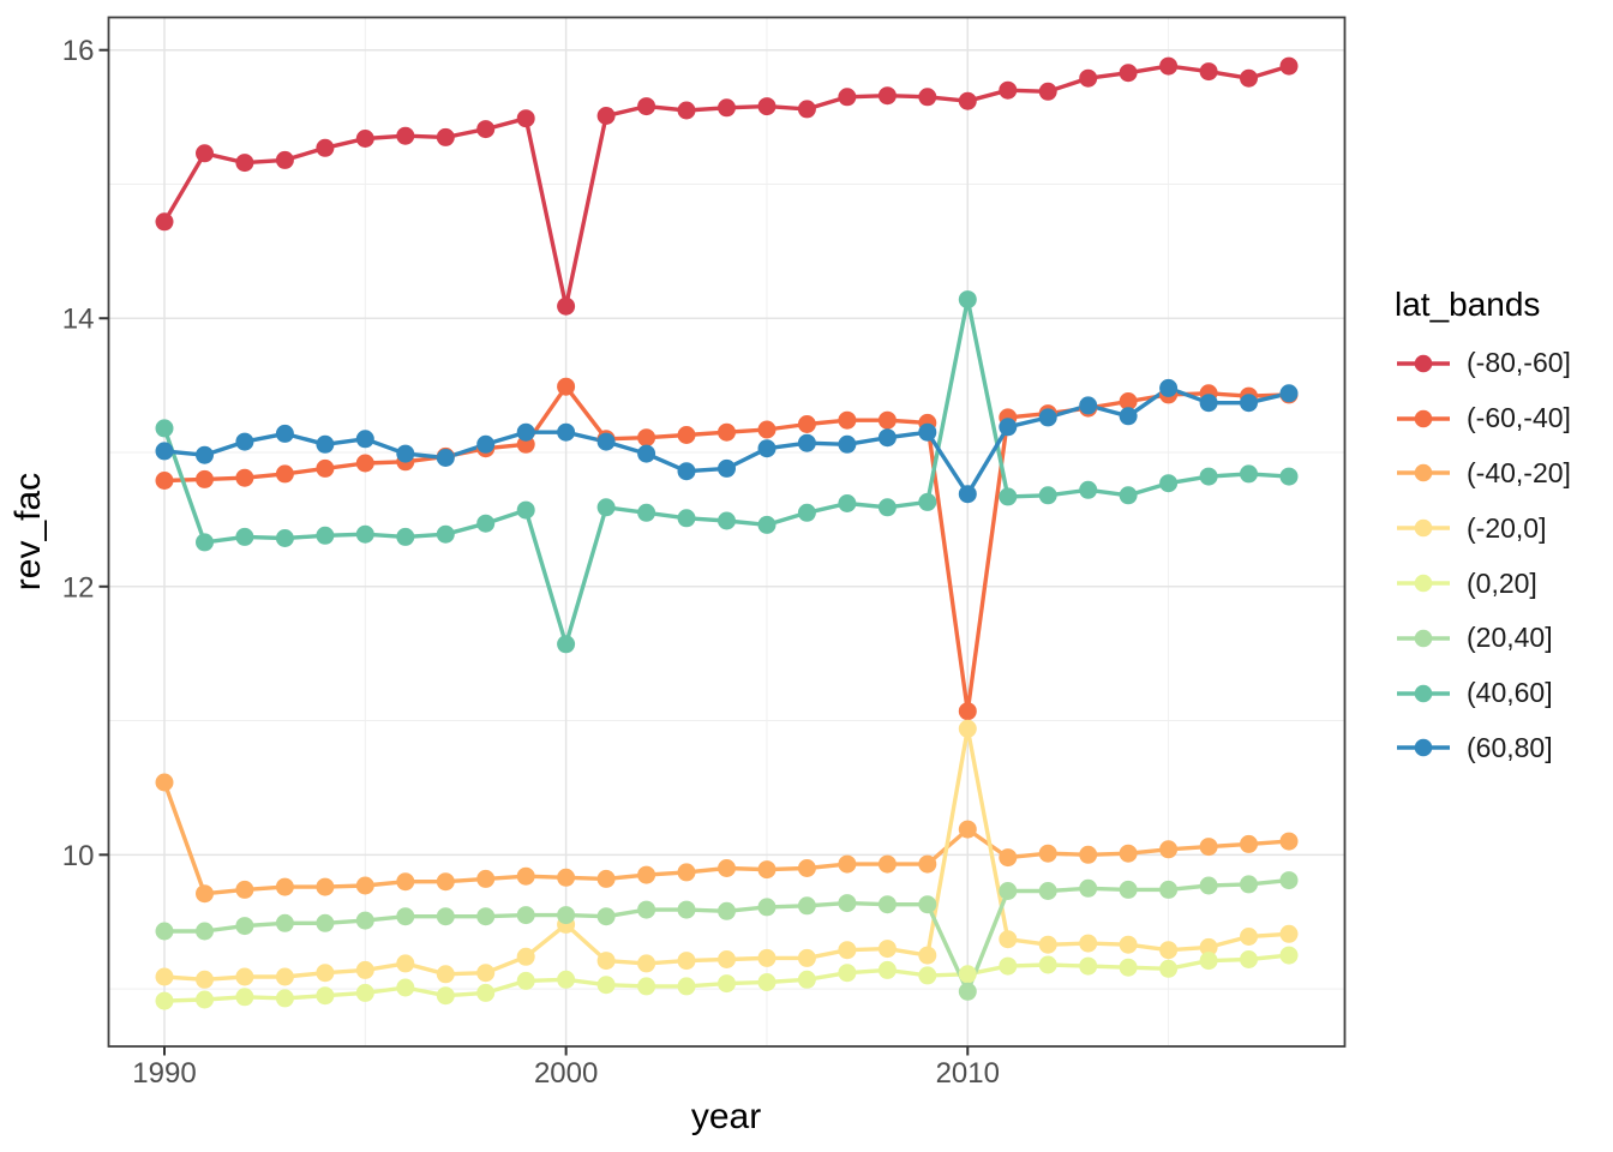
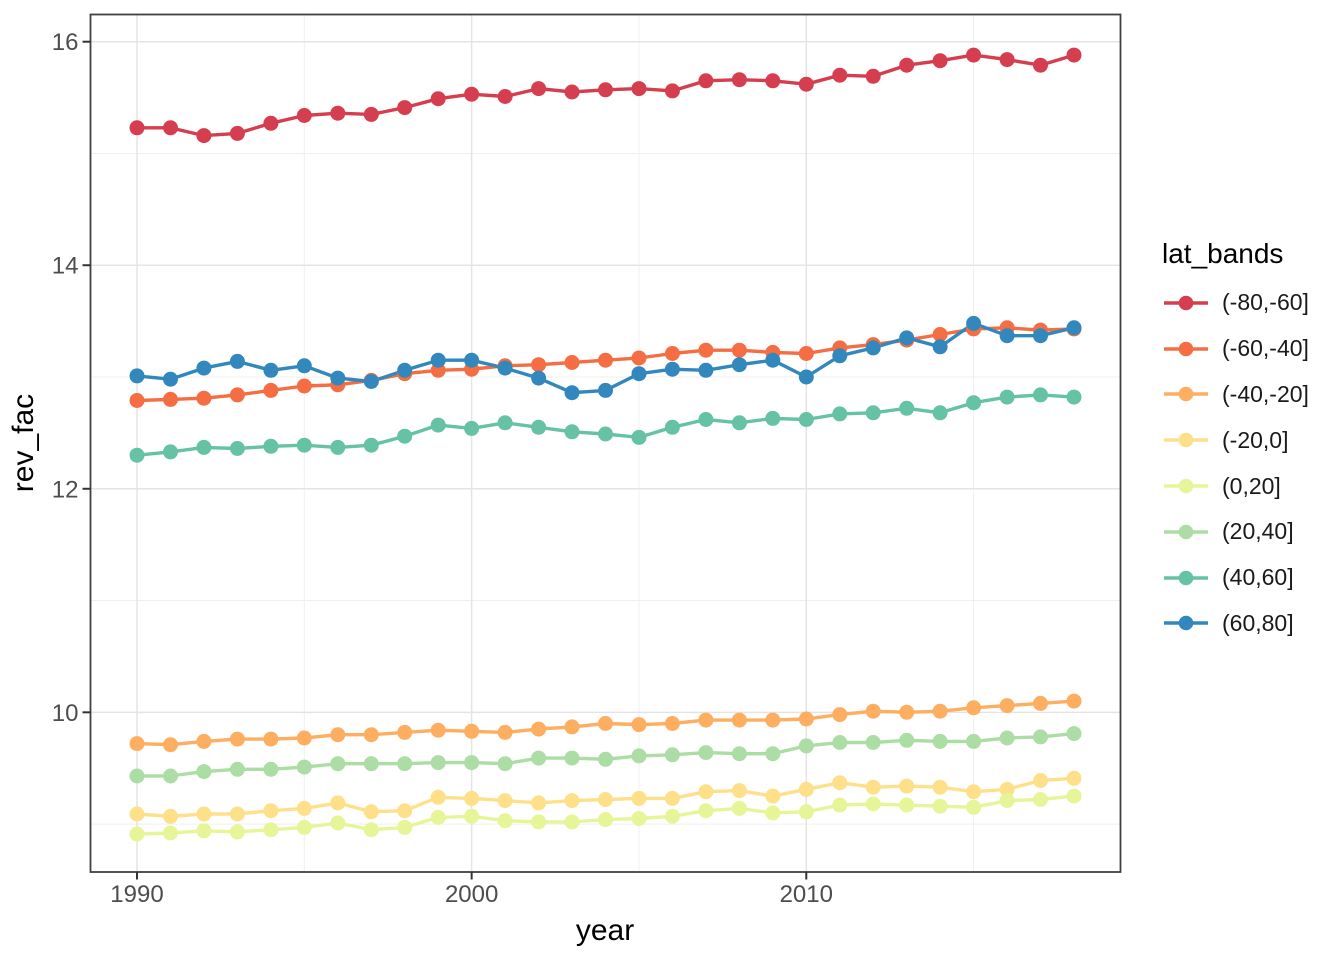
(-80,-60]/1990: 14.72 -> 15.23
(-40,-20]/1990: 10.54 -> 9.72
(40,60]/1990: 13.18 -> 12.30
(-80,-60]/2000: 14.09 -> 15.53
(-60,-40]/2000: 13.49 -> 13.07
(-20,0]/2000: 9.48 -> 9.23
(40,60]/2000: 11.57 -> 12.54
(-60,-40]/2010: 11.07 -> 13.21
(-40,-20]/2010: 10.19 -> 9.94
(-20,0]/2010: 10.94 -> 9.31
(20,40]/2010: 8.98 -> 9.70
(40,60]/2010: 14.14 -> 12.62
(60,80]/2010: 12.69 -> 13.00
